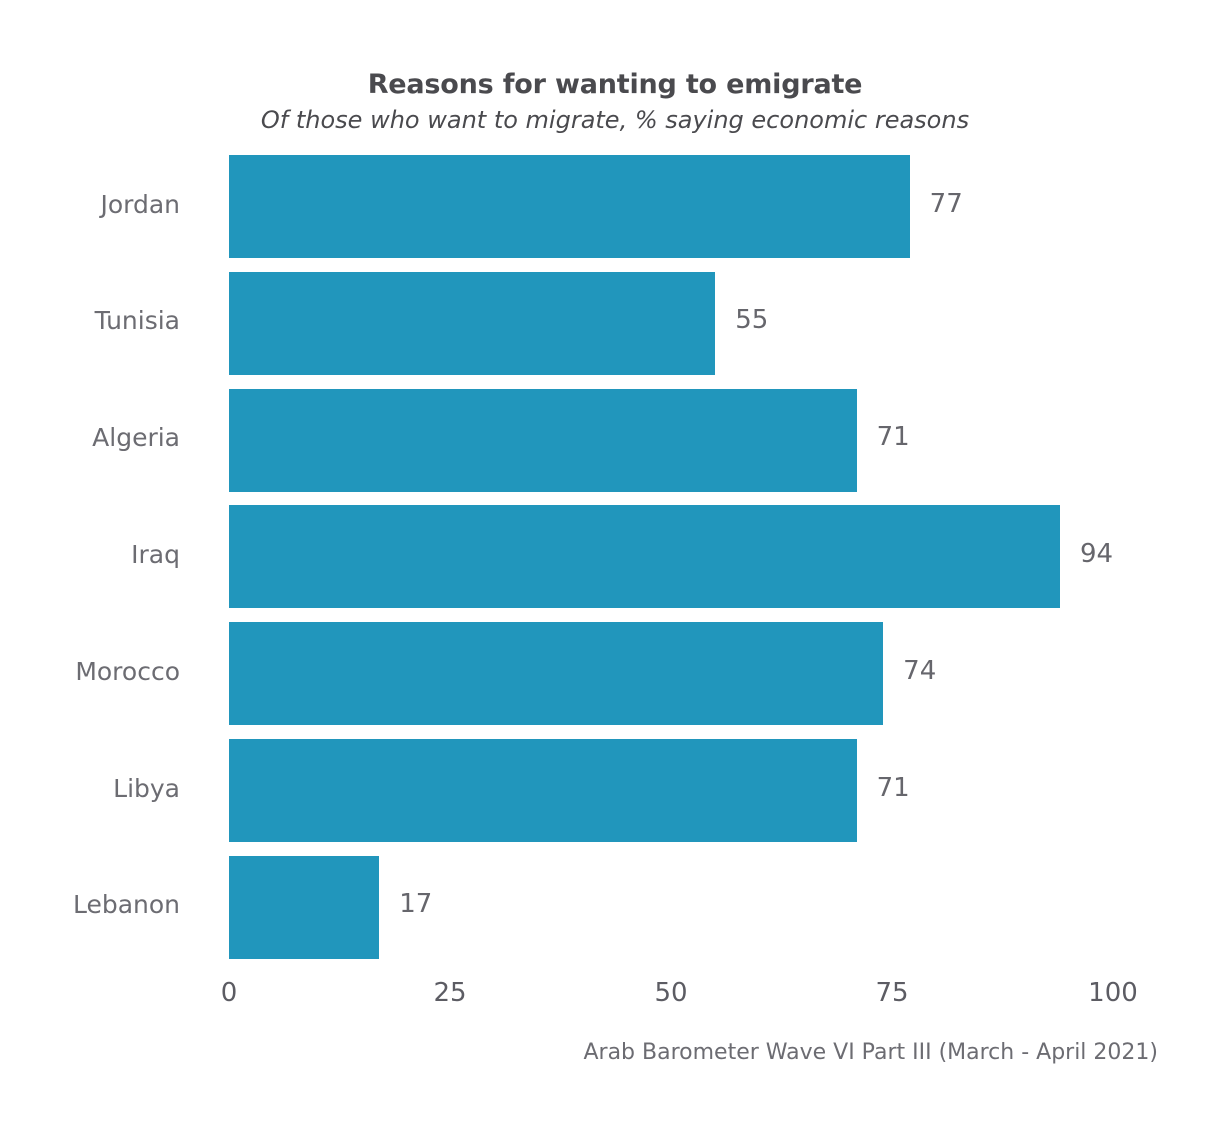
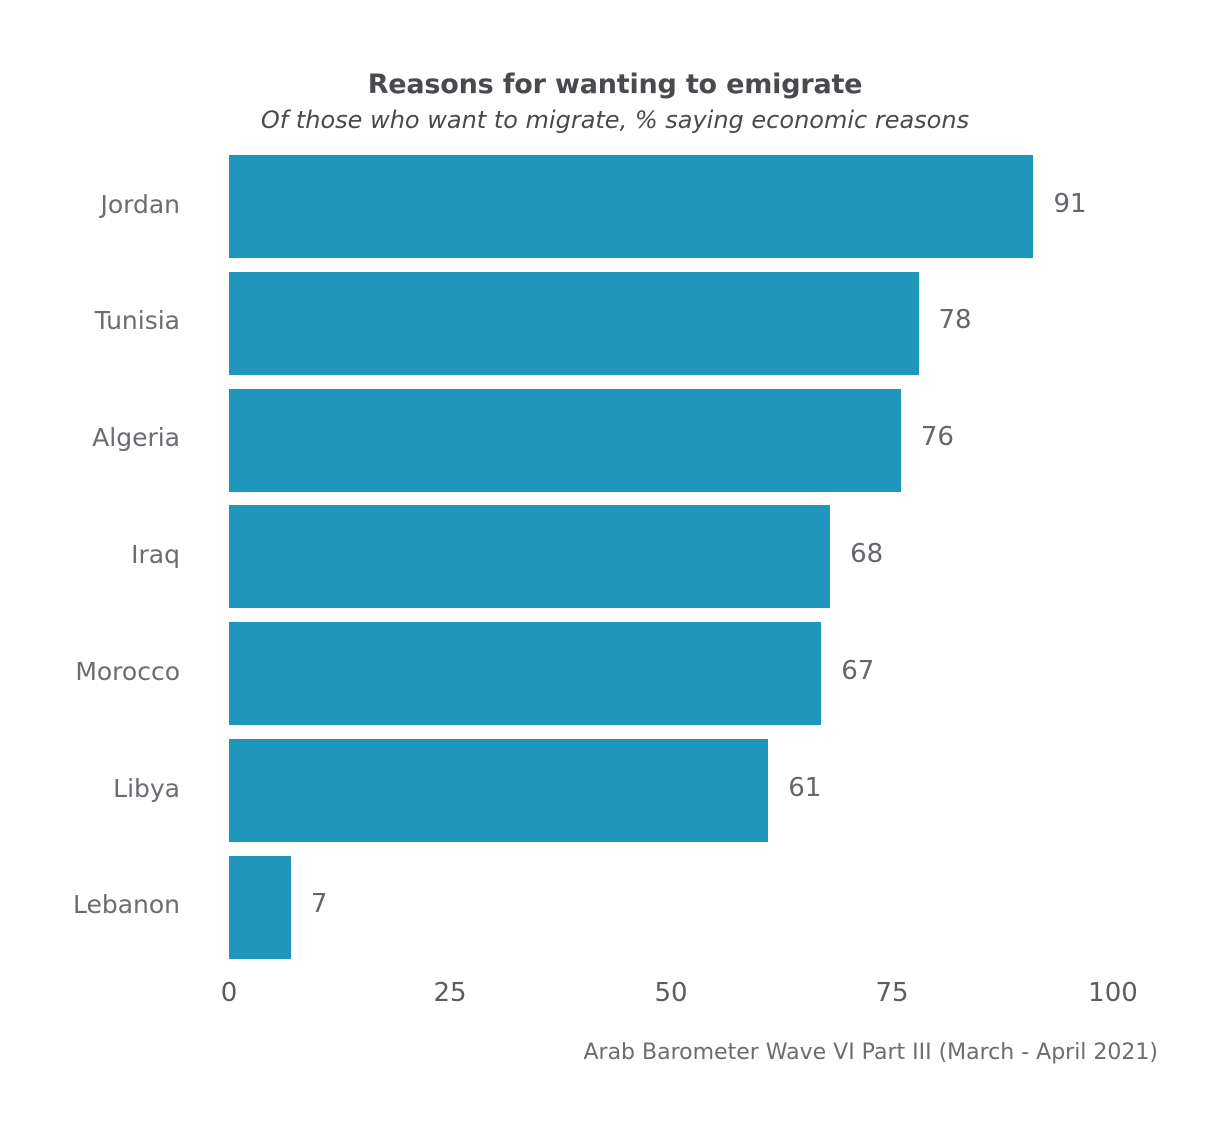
Jordan: 77 -> 91
Tunisia: 55 -> 78
Algeria: 71 -> 76
Iraq: 94 -> 68
Morocco: 74 -> 67
Libya: 71 -> 61
Lebanon: 17 -> 7
